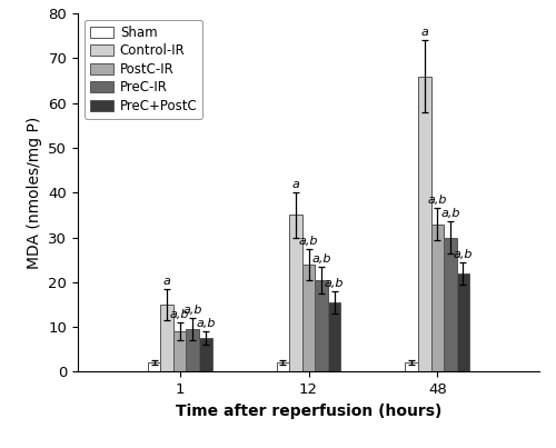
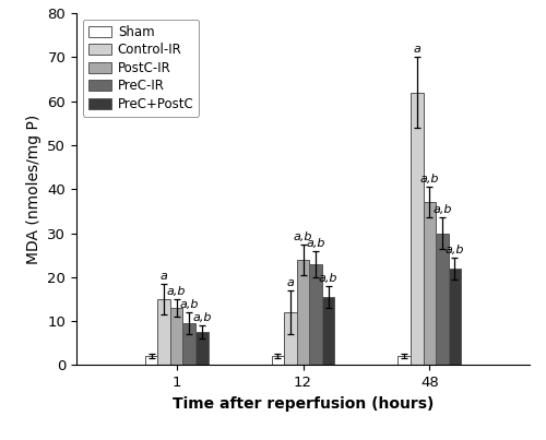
PostC-IR/1: 9 -> 13
Control-IR/12: 35 -> 12
PreC-IR/12: 20.5 -> 23.0
Control-IR/48: 66 -> 62
PostC-IR/48: 33 -> 37
